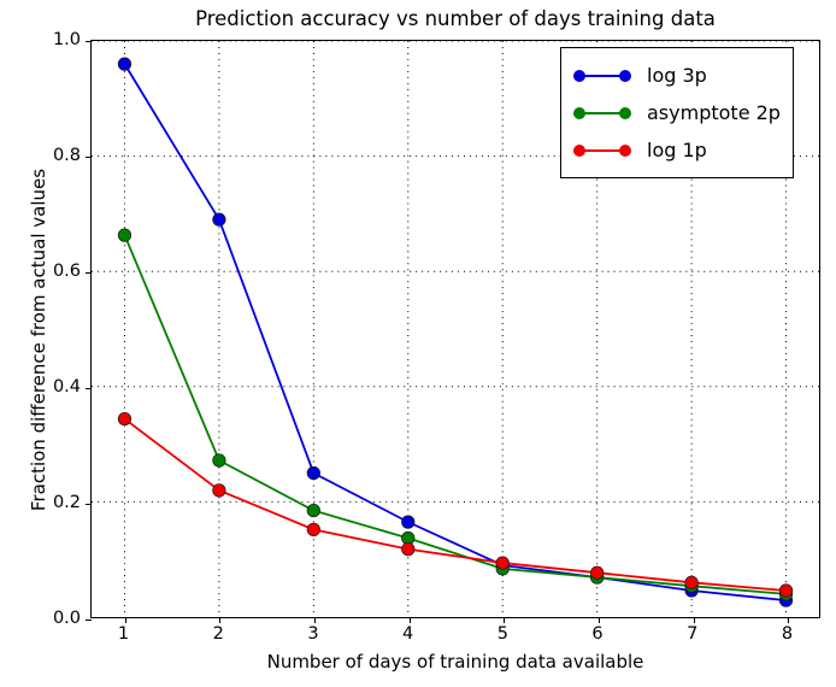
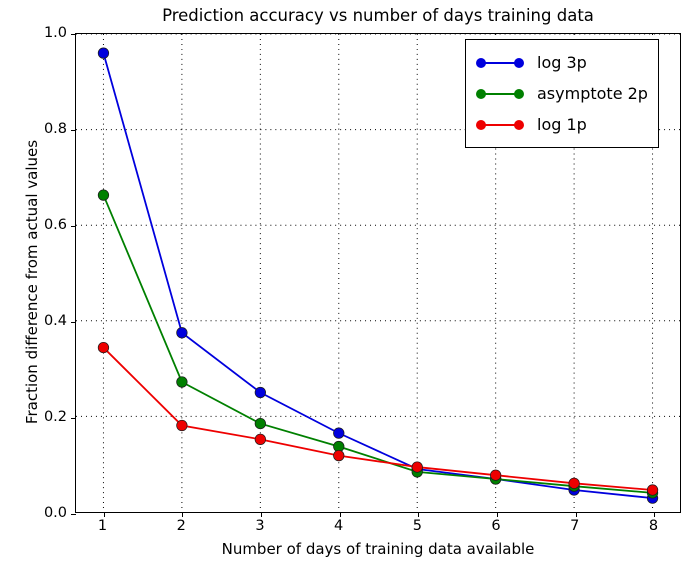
log 3p/2: 0.69 -> 0.38
log 1p/2: 0.22 -> 0.18
